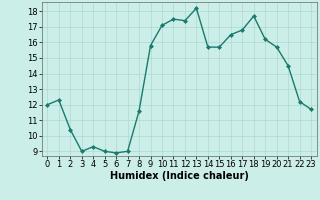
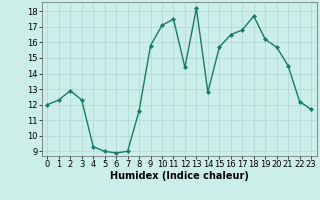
2: 10.4 -> 12.9
3: 9.0 -> 12.3
12: 17.4 -> 14.4
14: 15.7 -> 12.8
